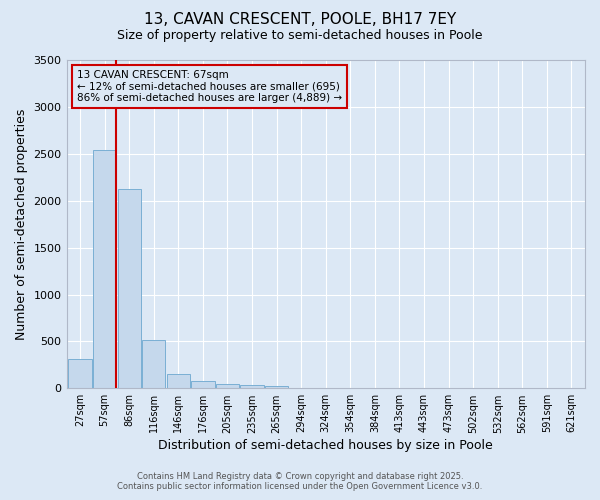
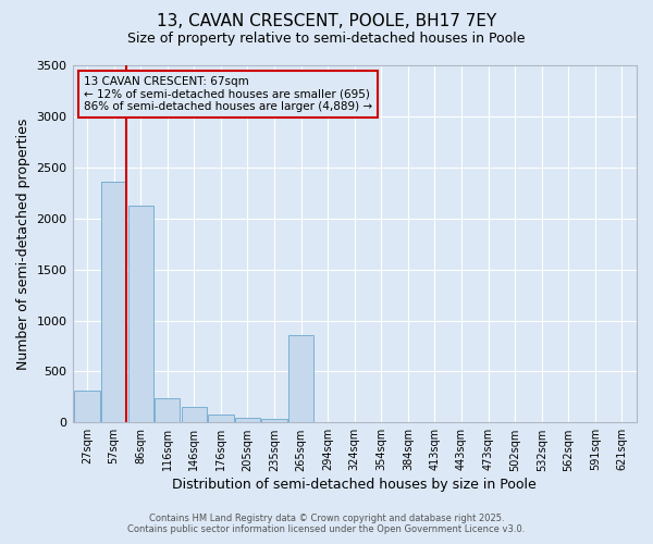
57sqm: 2540 -> 2360
116sqm: 520 -> 240
265sqm: 30 -> 860
